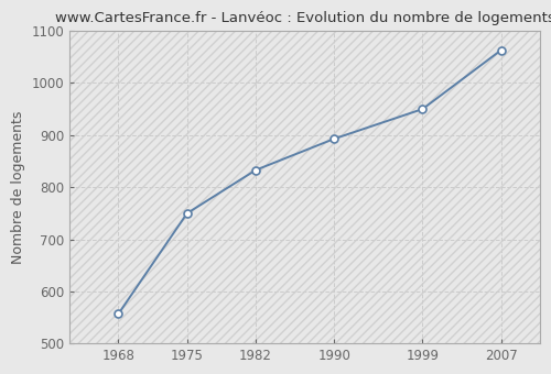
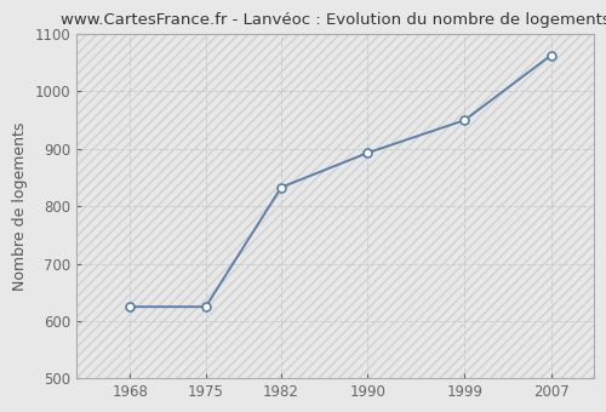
1968: 557 -> 625
1975: 750 -> 625
